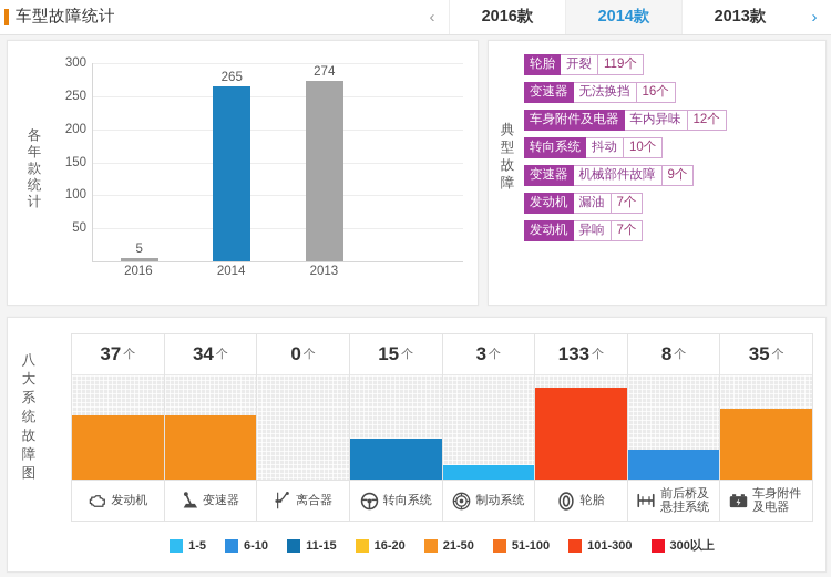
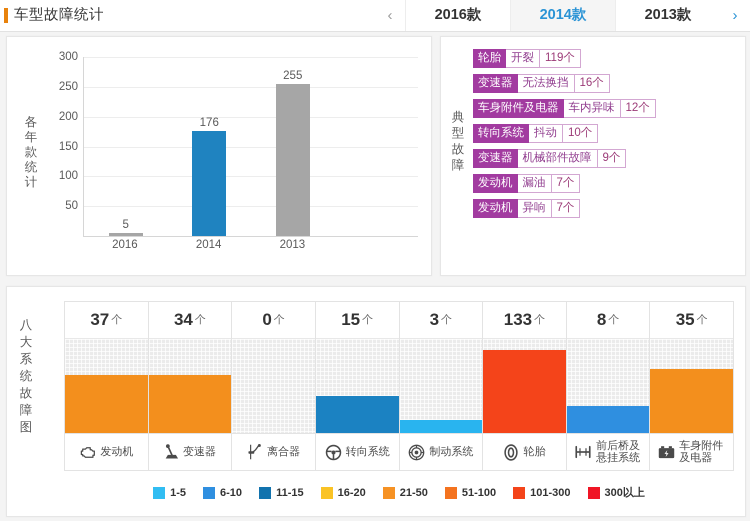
2014: 265 -> 176
2013: 274 -> 255
